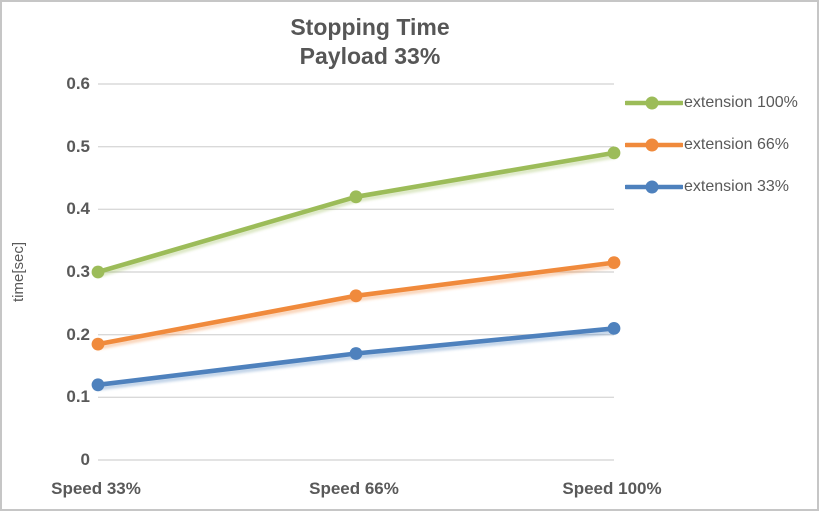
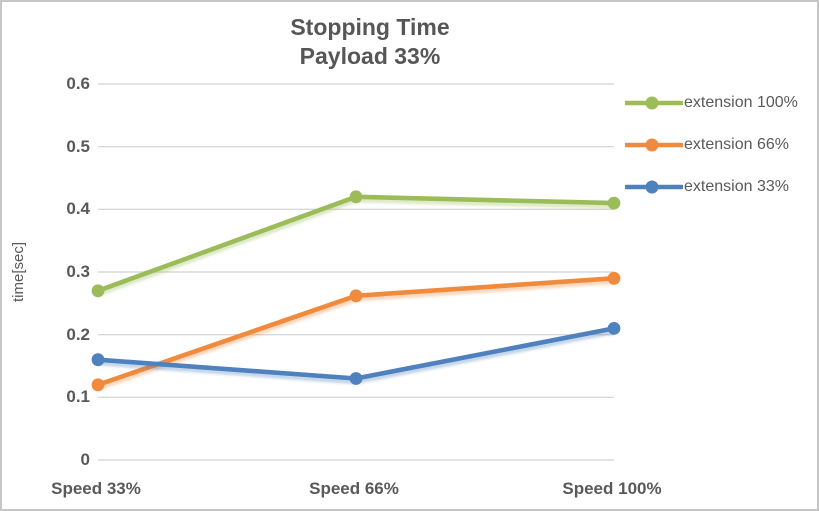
extension 100%/Speed 33%: 0.30 -> 0.27
extension 66%/Speed 33%: 0.18 -> 0.12
extension 33%/Speed 33%: 0.12 -> 0.16
extension 33%/Speed 66%: 0.17 -> 0.13
extension 100%/Speed 100%: 0.49 -> 0.41
extension 66%/Speed 100%: 0.32 -> 0.29
